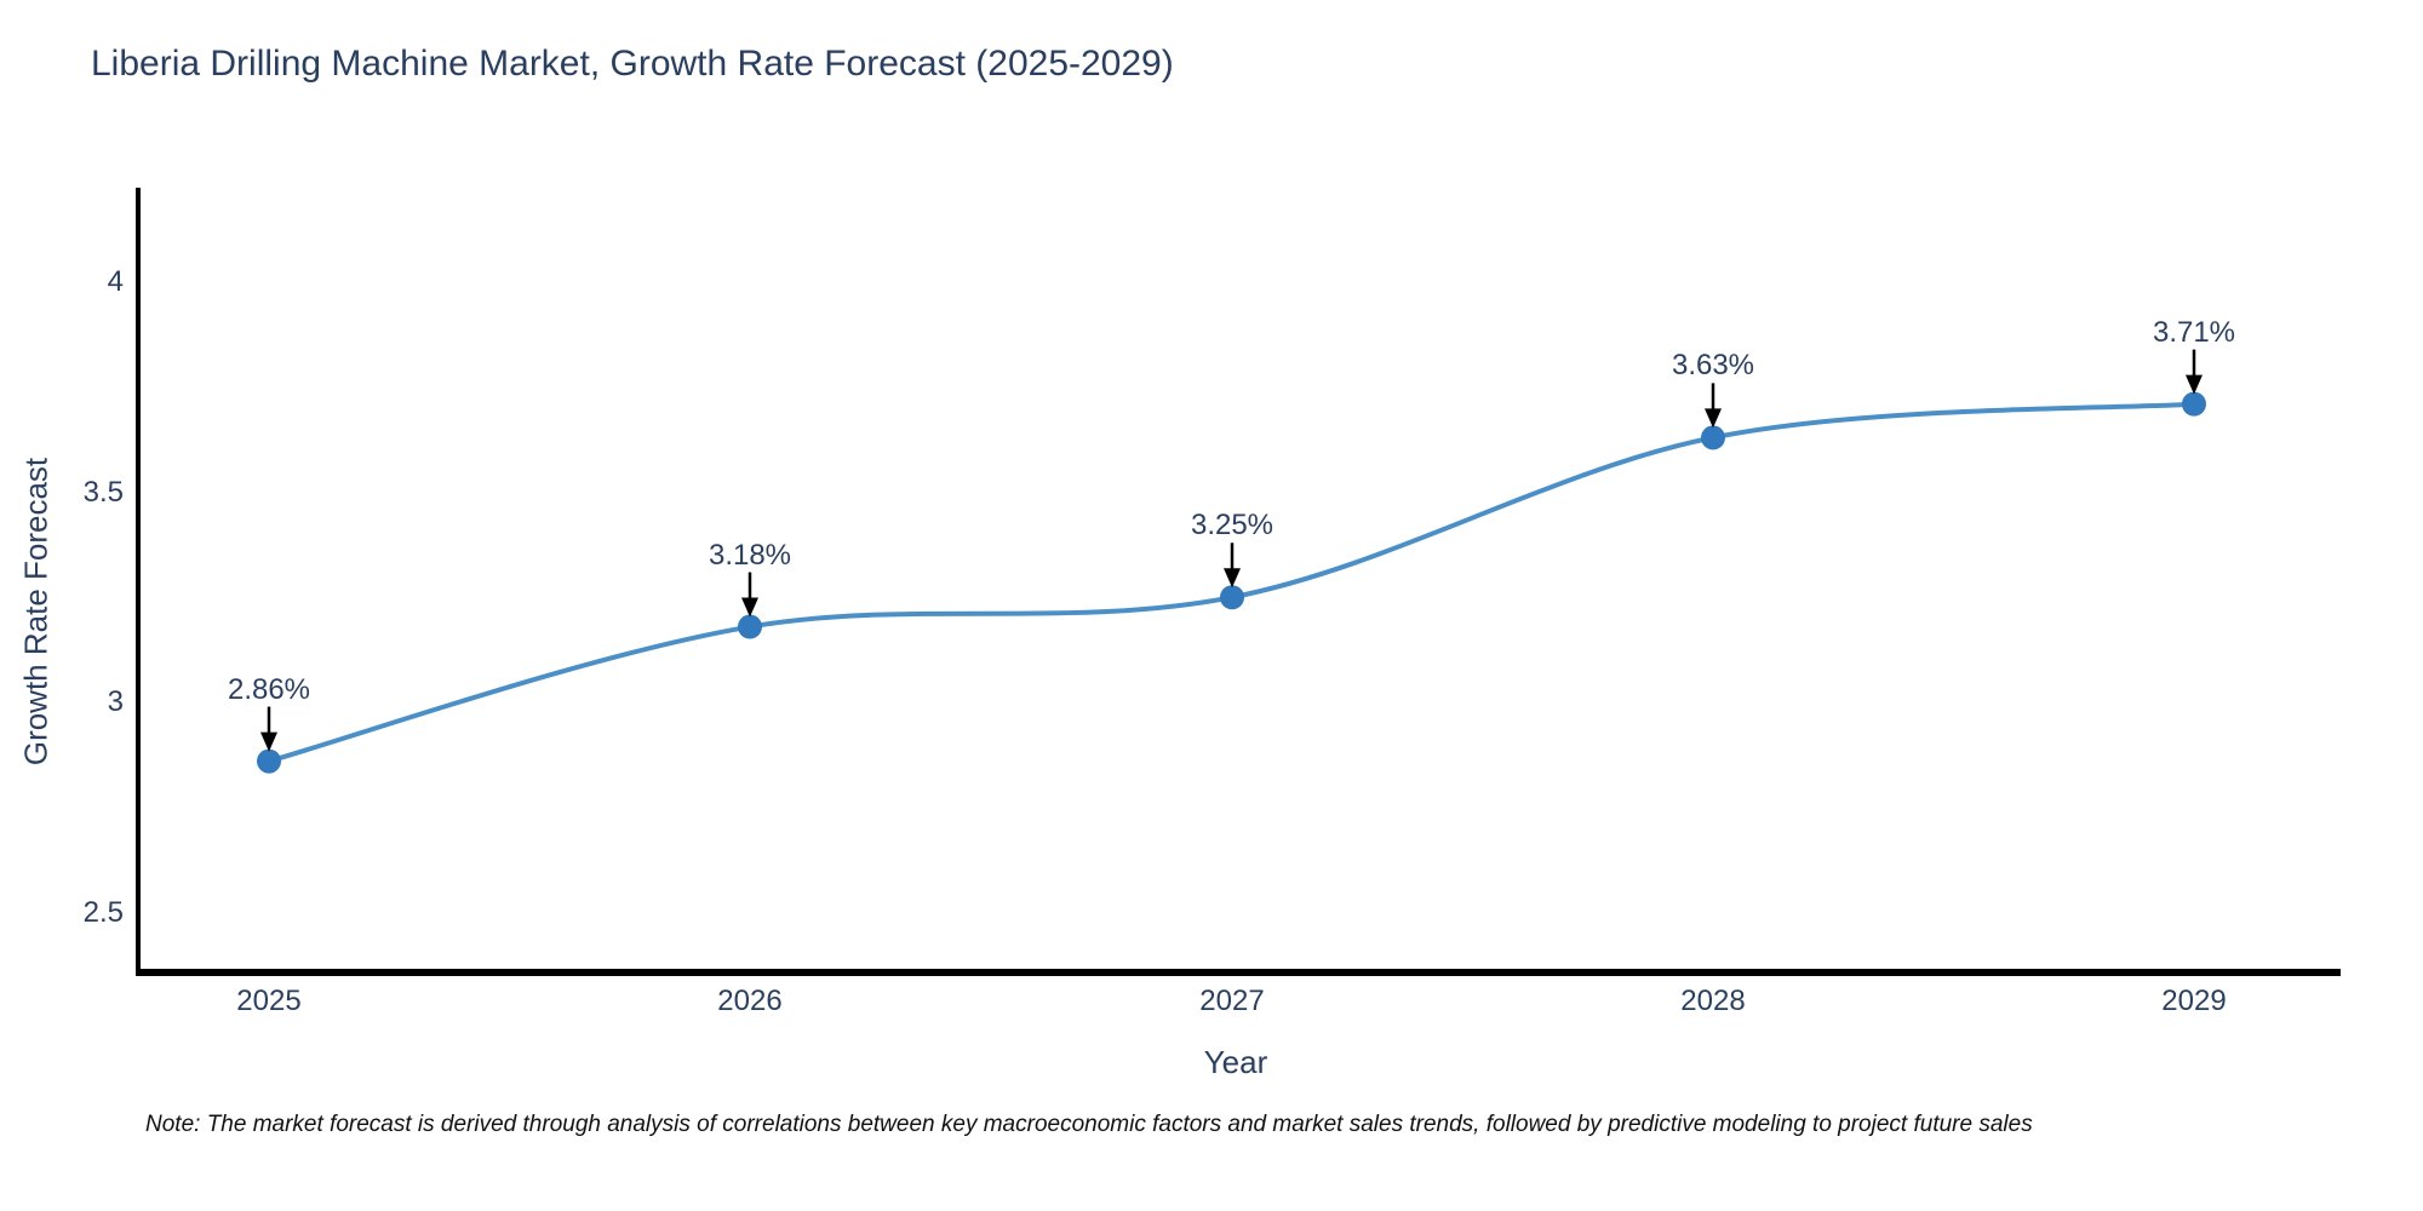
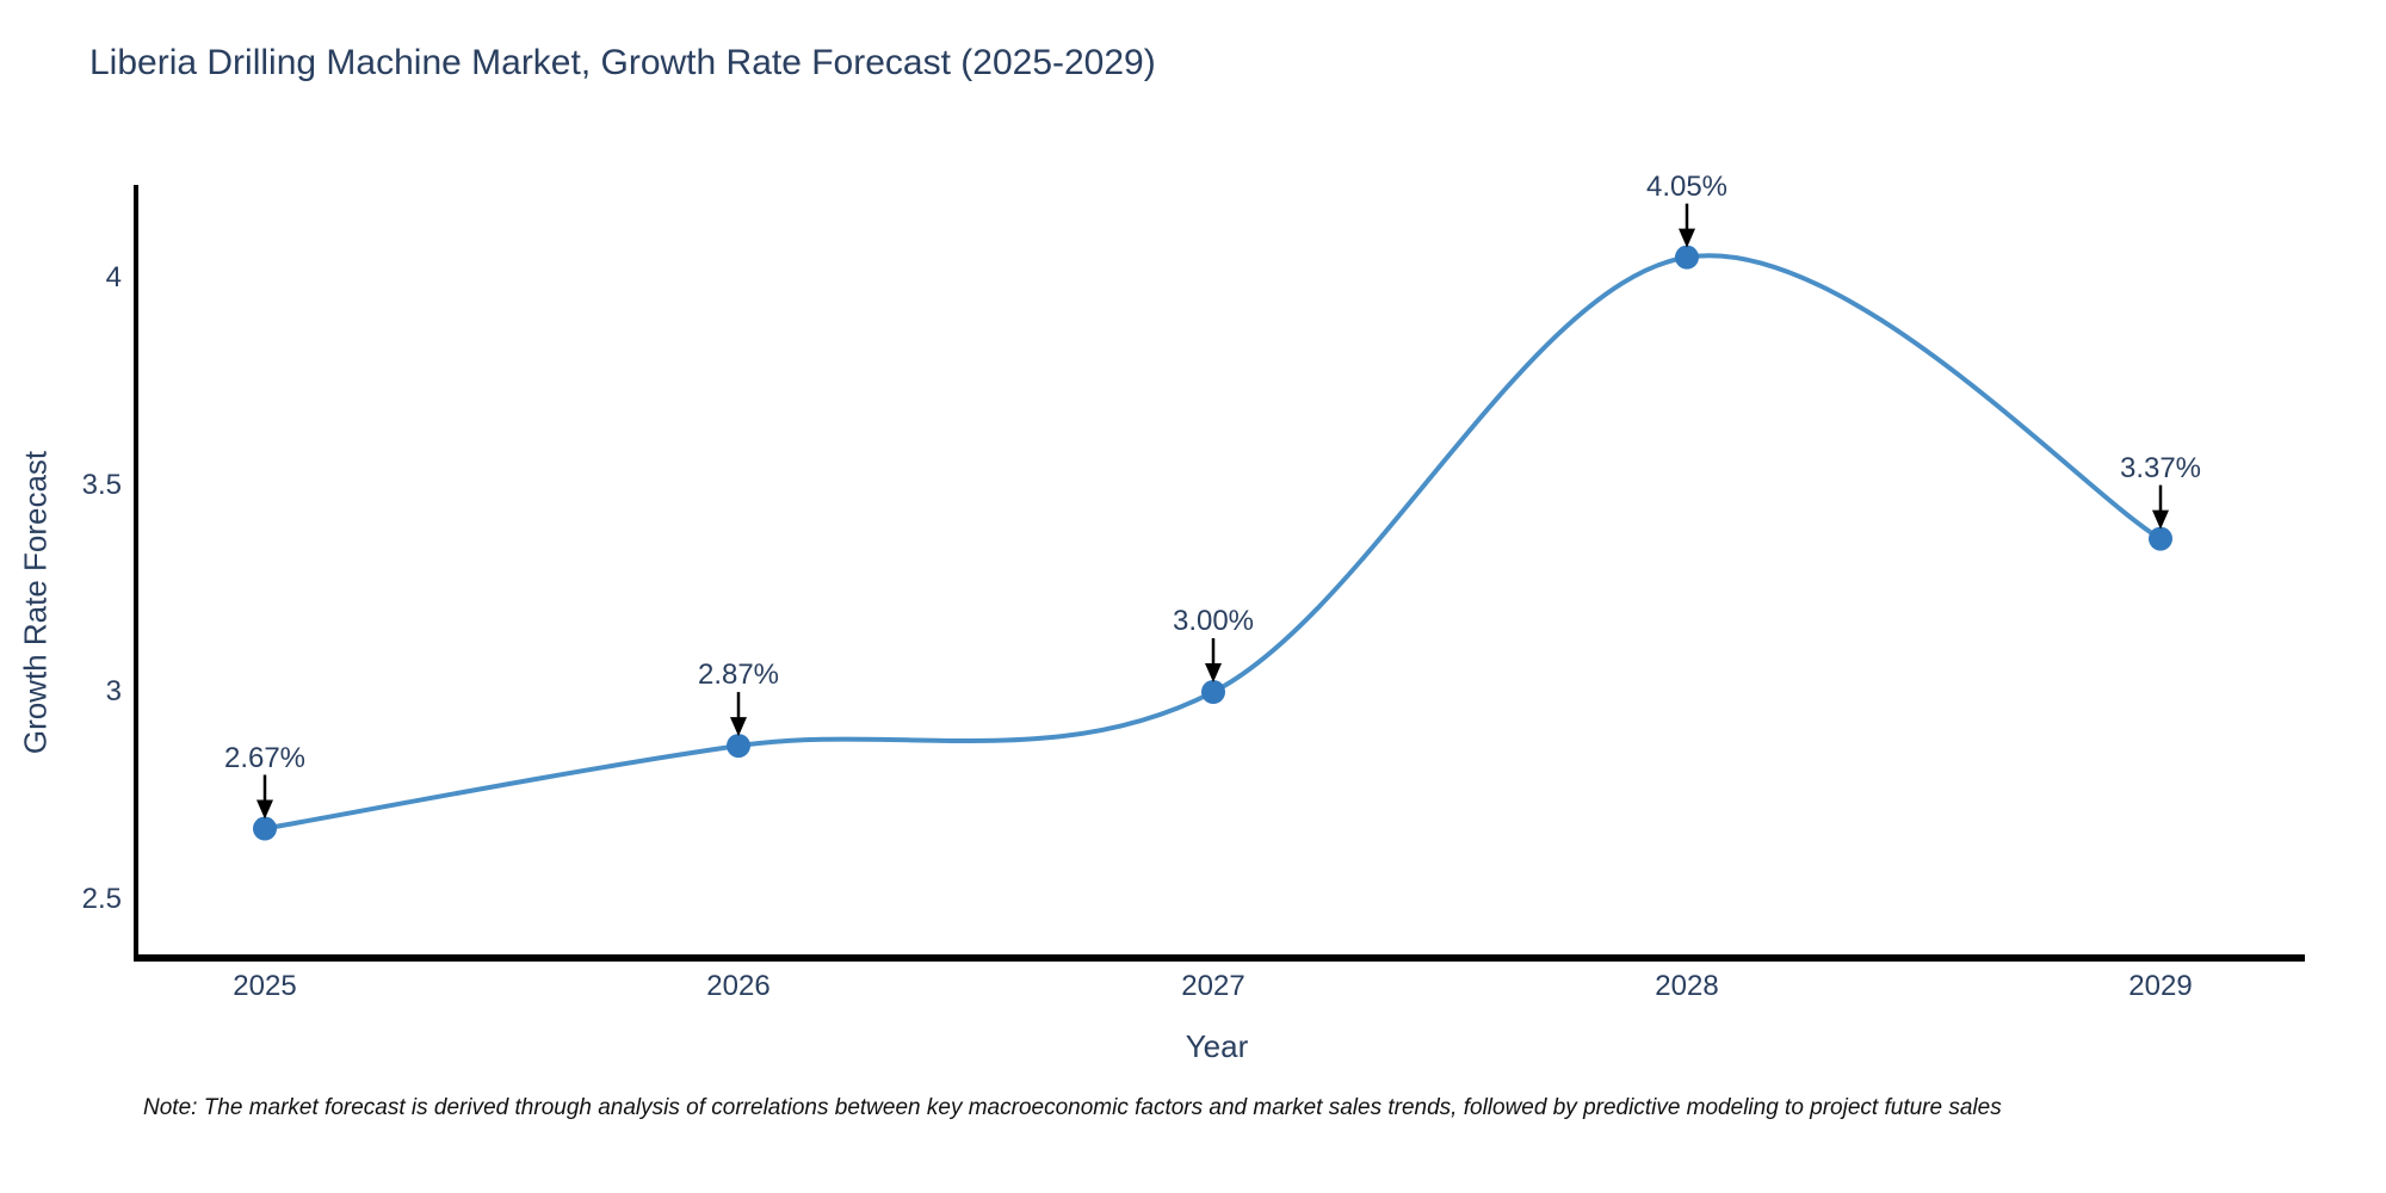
2025: 2.86% -> 2.67%
2026: 3.18% -> 2.87%
2027: 3.25% -> 3.00%
2028: 3.63% -> 4.05%
2029: 3.71% -> 3.37%
